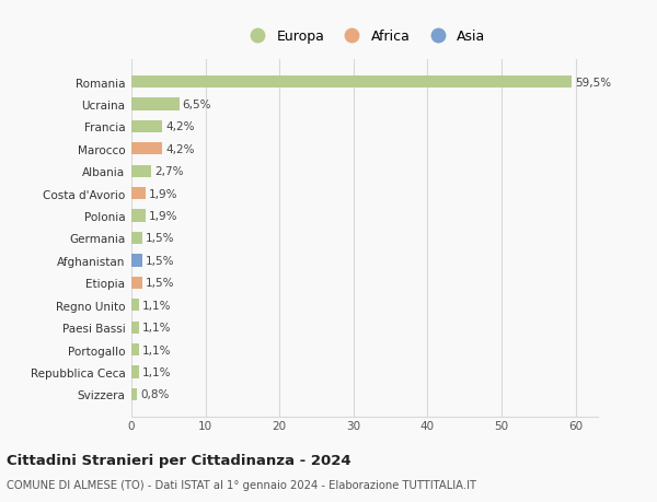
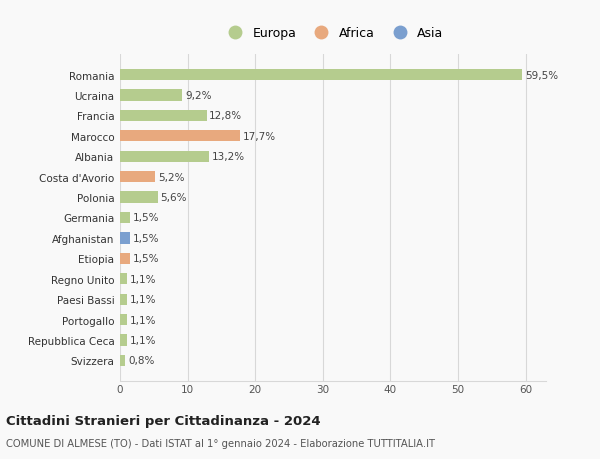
Ucraina: 6,5% -> 9,2%
Francia: 4,2% -> 12,8%
Marocco: 4,2% -> 17,7%
Albania: 2,7% -> 13,2%
Costa d'Avorio: 1,9% -> 5,2%
Polonia: 1,9% -> 5,6%
